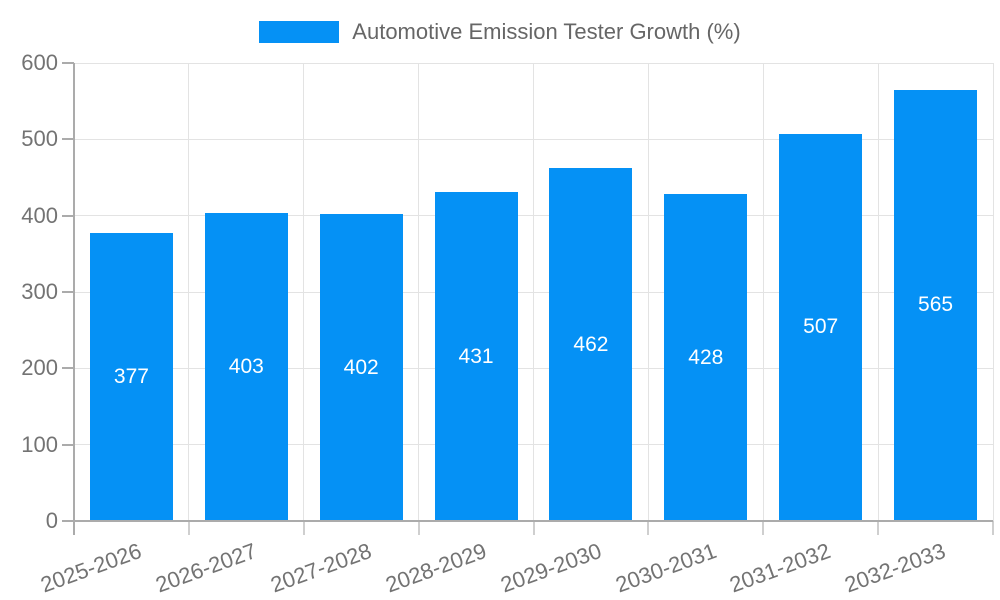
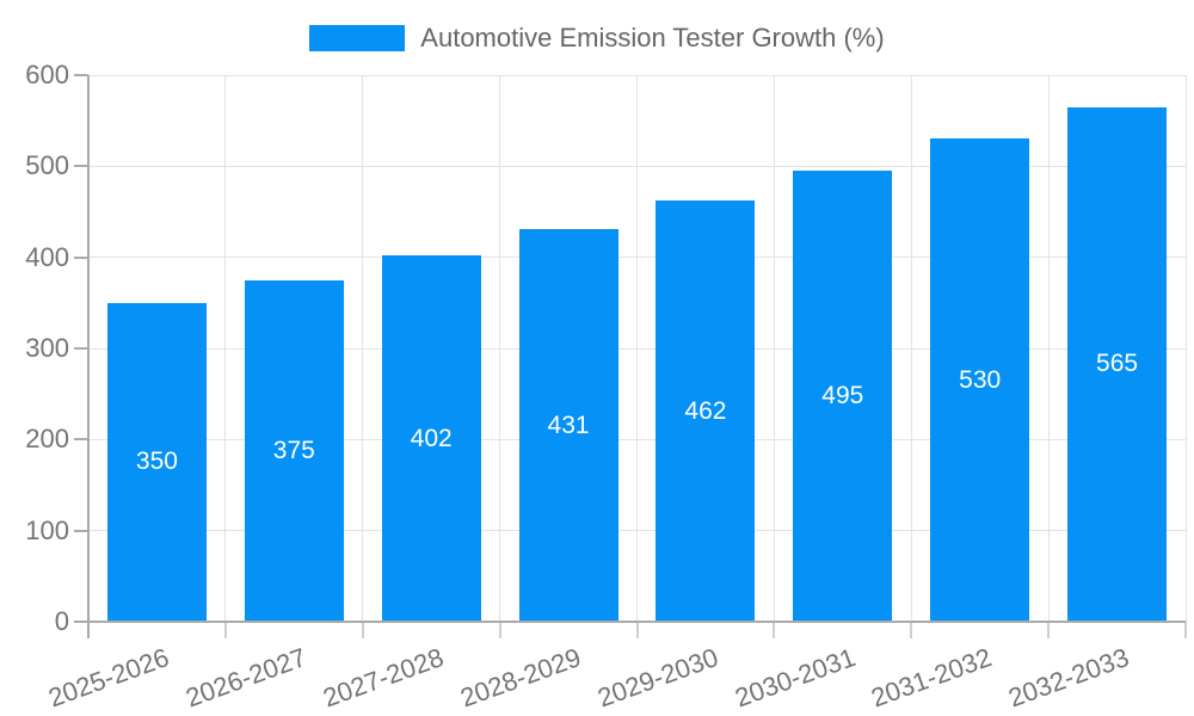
2025-2026: 377 -> 350
2026-2027: 403 -> 375
2030-2031: 428 -> 495
2031-2032: 507 -> 530
